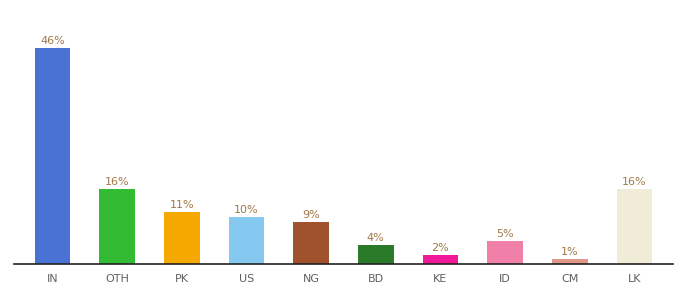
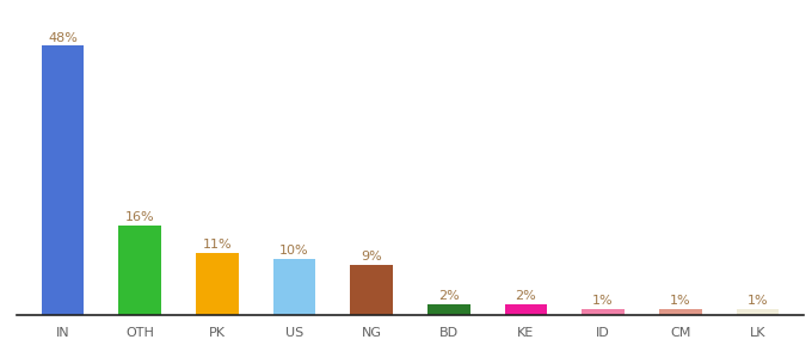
IN: 46% -> 48%
BD: 4% -> 2%
ID: 5% -> 1%
LK: 16% -> 1%
